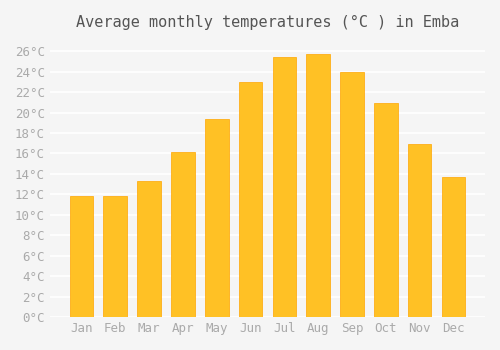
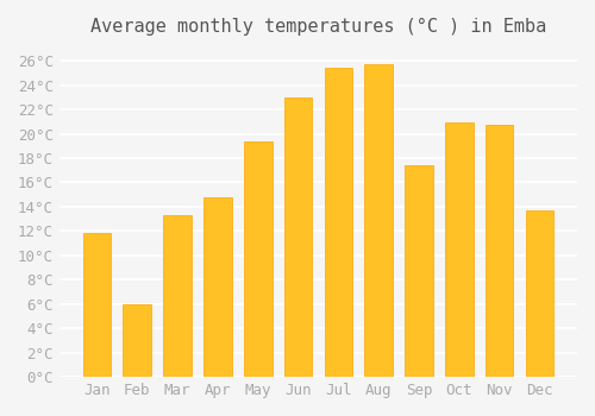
Feb: 11.8°C -> 6.0°C
Apr: 16.1°C -> 14.8°C
Sep: 24.0°C -> 17.4°C
Nov: 16.9°C -> 20.7°C
